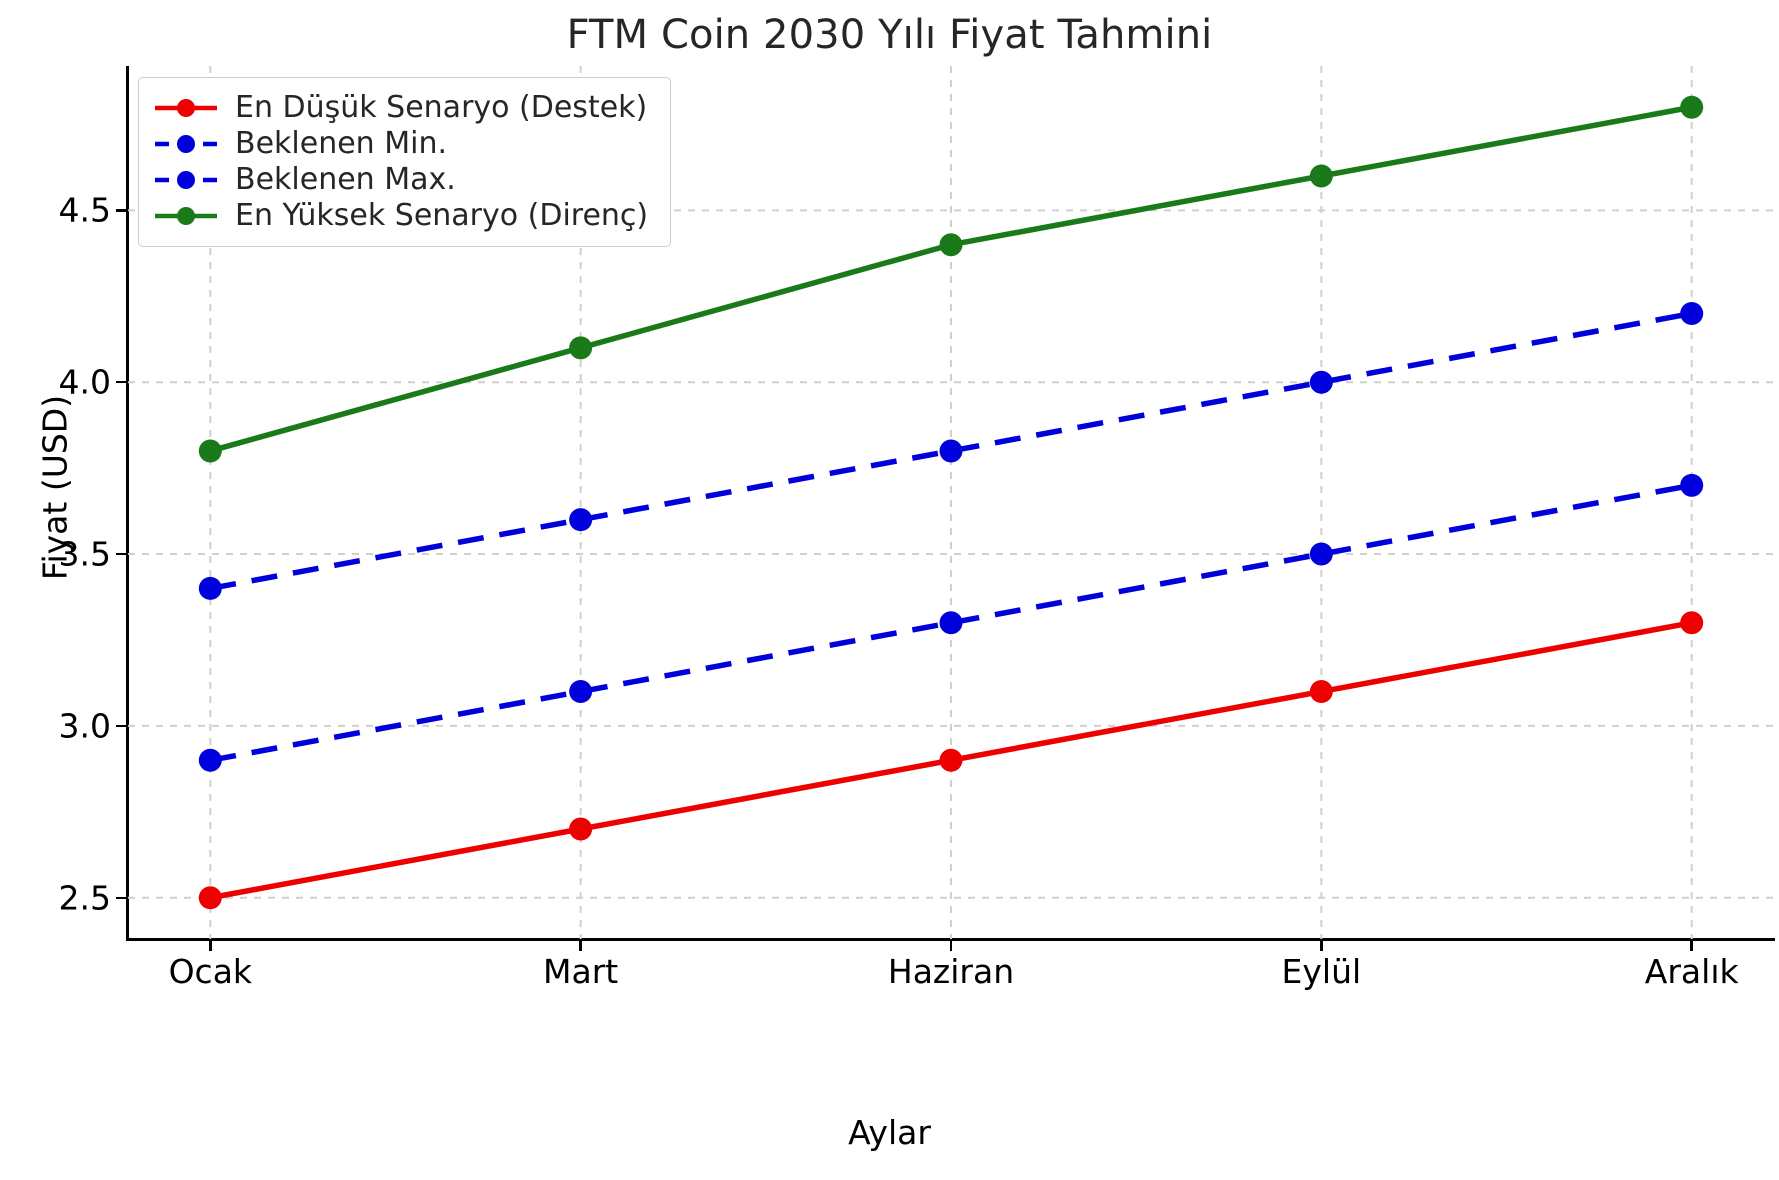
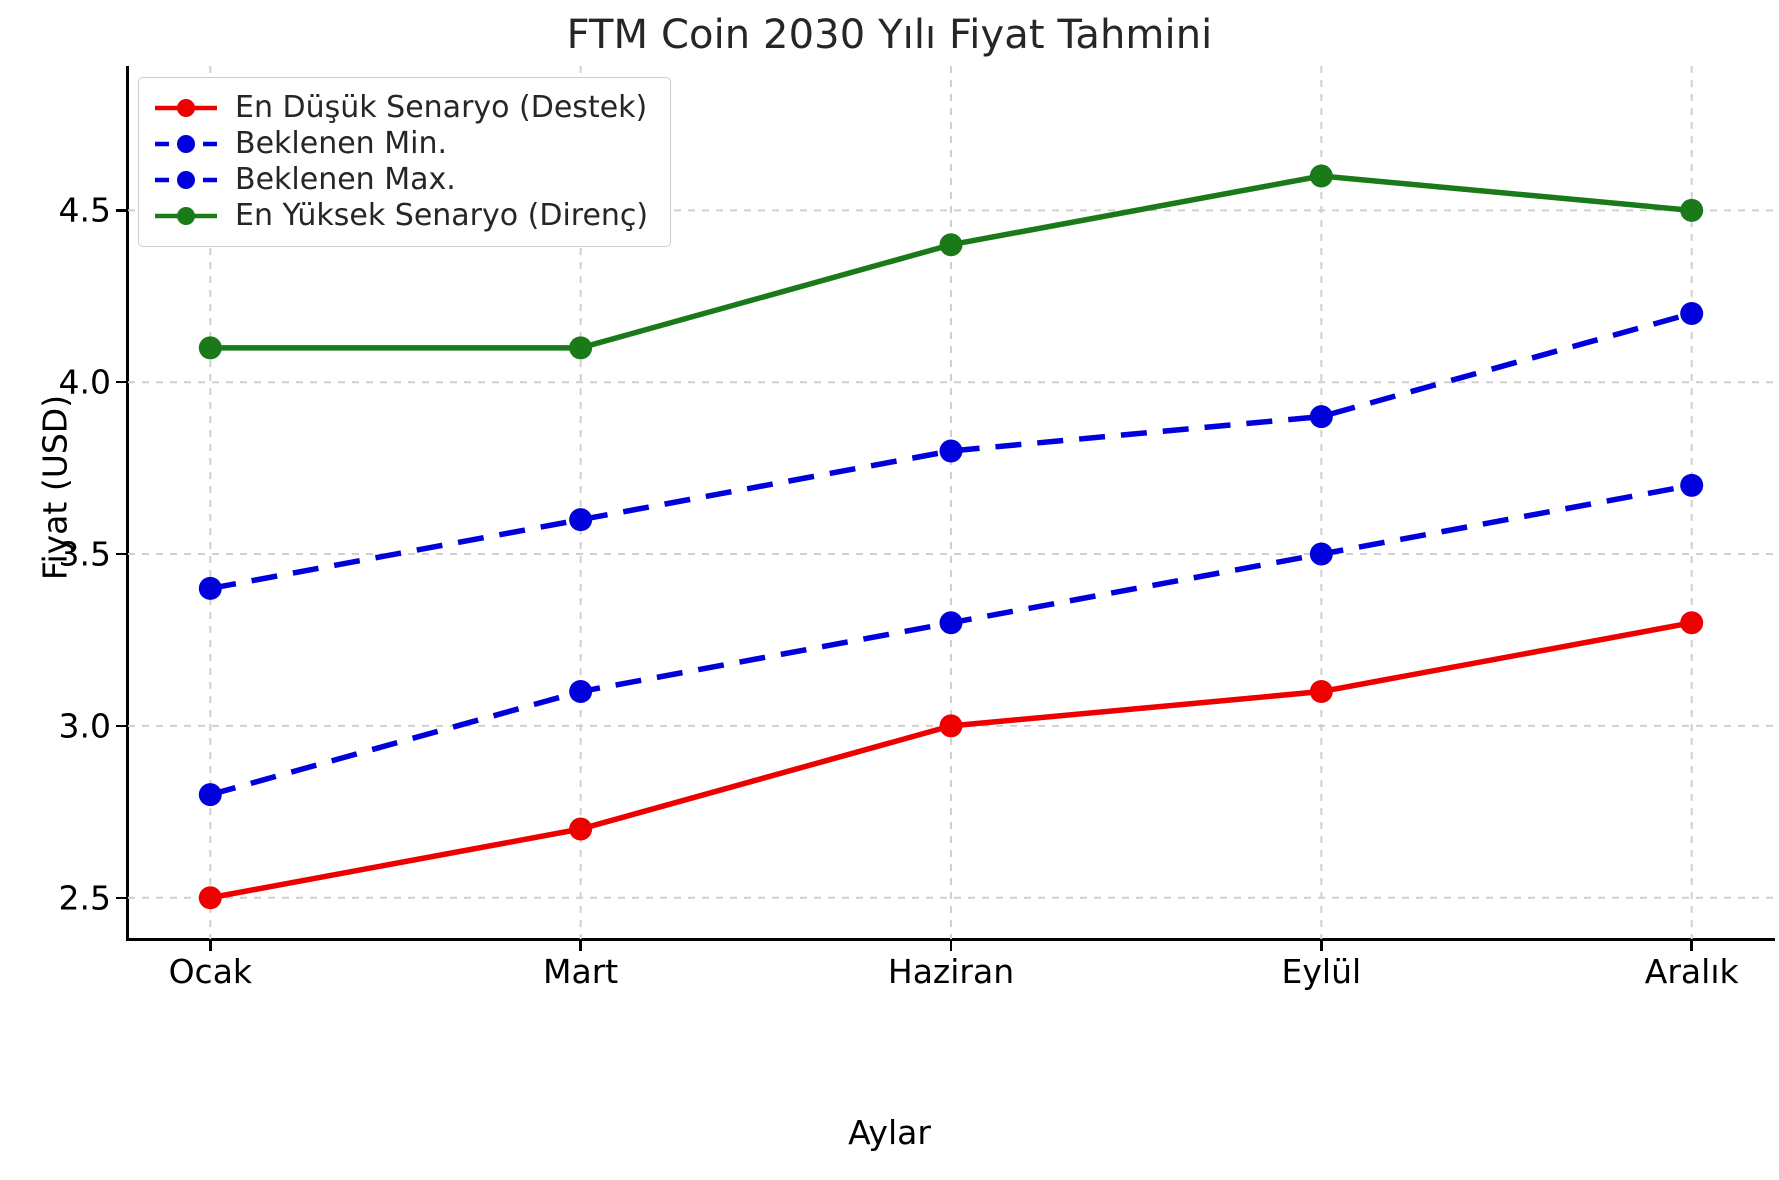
Beklenen Min./Ocak: 2.9 -> 2.8
En Yüksek Senaryo (Direnç)/Ocak: 3.8 -> 4.1
En Düşük Senaryo (Destek)/Haziran: 2.9 -> 3.0
Beklenen Max./Eylül: 4.0 -> 3.9
En Yüksek Senaryo (Direnç)/Aralık: 4.8 -> 4.5
